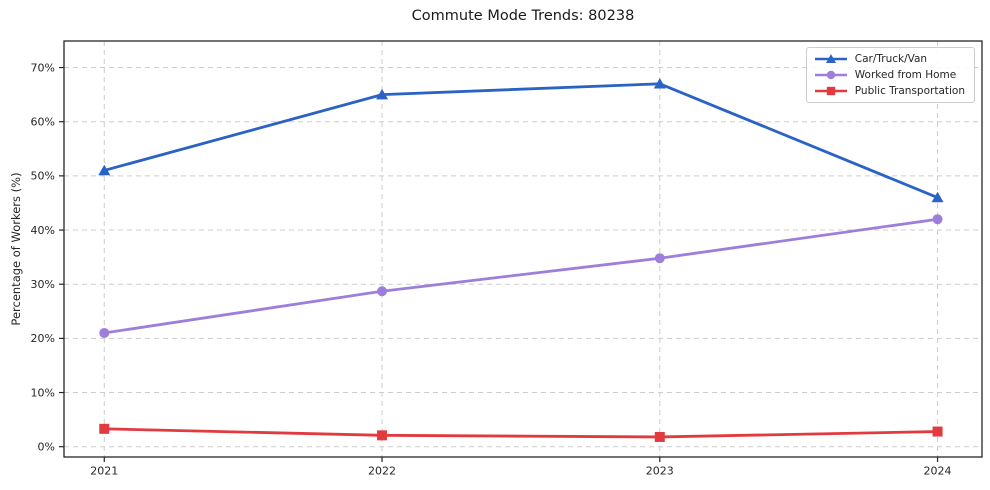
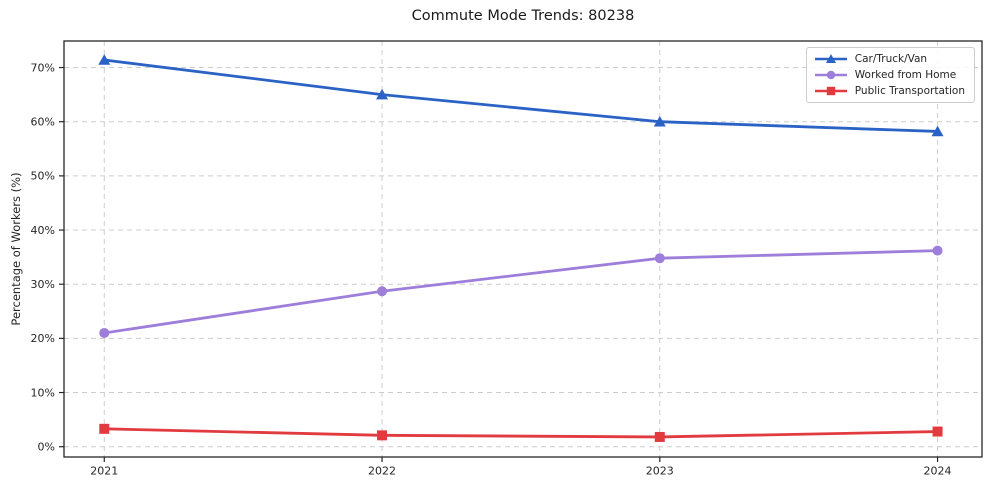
Car/Truck/Van/2021: 51% -> 71%
Car/Truck/Van/2023: 67% -> 60%
Car/Truck/Van/2024: 46% -> 58%
Worked from Home/2024: 42% -> 36%
